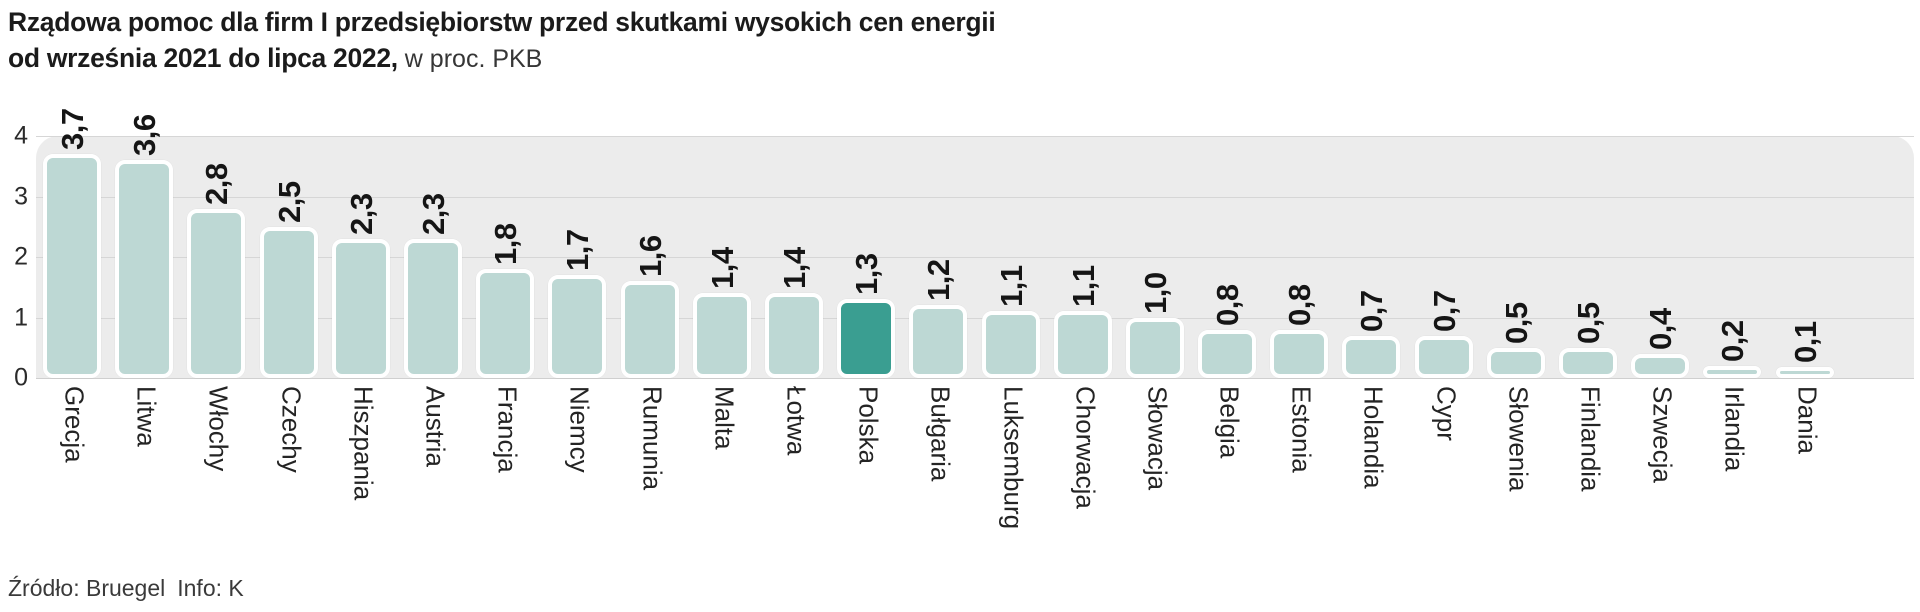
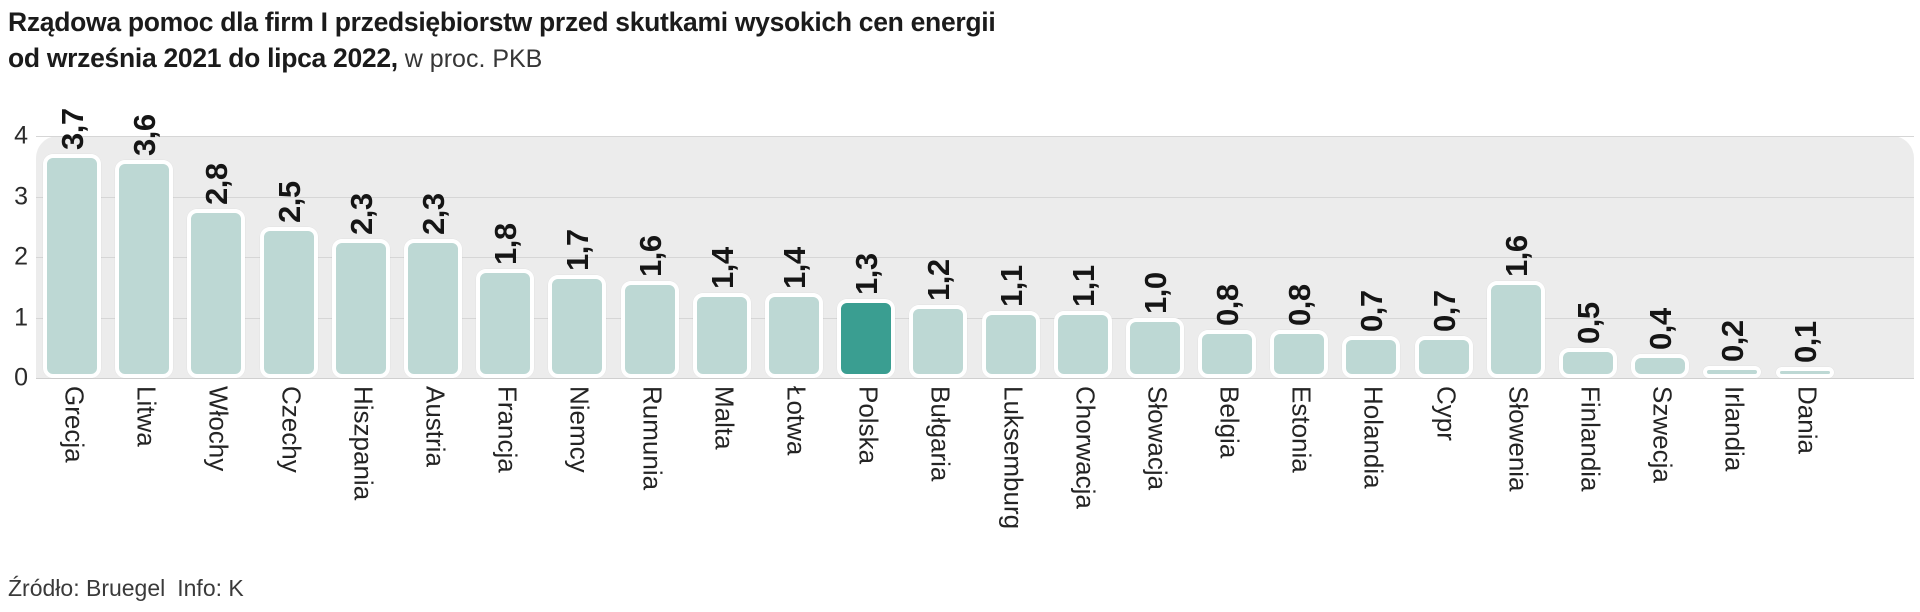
Słowenia: 0,5 -> 1,6
